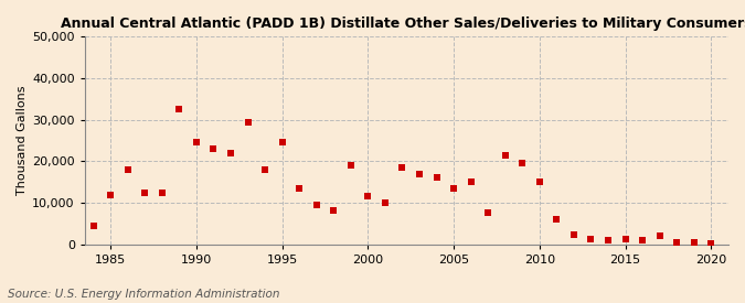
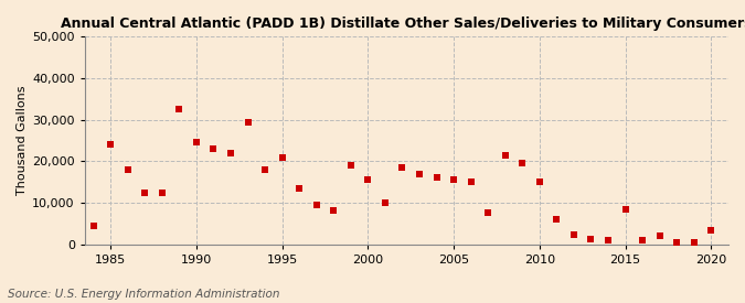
1985: 12,000 -> 24,000
1995: 24,500 -> 21,000
2000: 11,500 -> 15,500
2005: 13,500 -> 15,500
2015: 1,200 -> 8,500
2020: 300 -> 3,500
